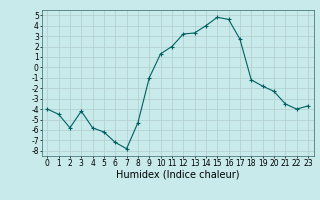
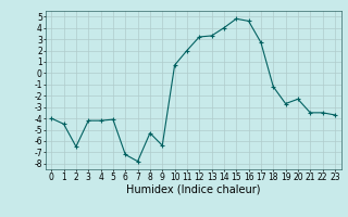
2: -5.8 -> -6.5
4: -5.8 -> -4.2
5: -6.2 -> -4.1
9: -1.0 -> -6.4
10: 1.3 -> 0.7
19: -1.8 -> -2.7
22: -4.0 -> -3.5
